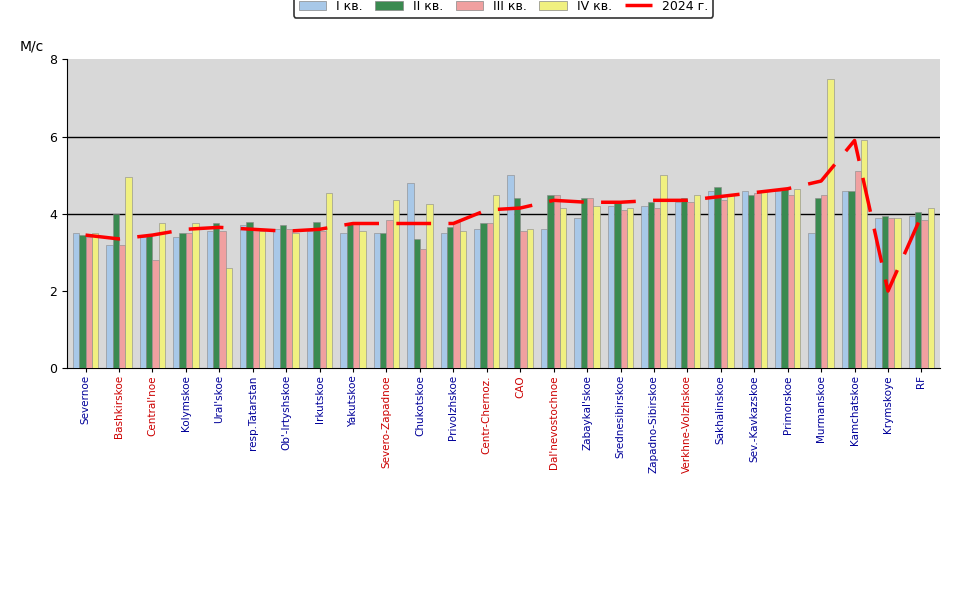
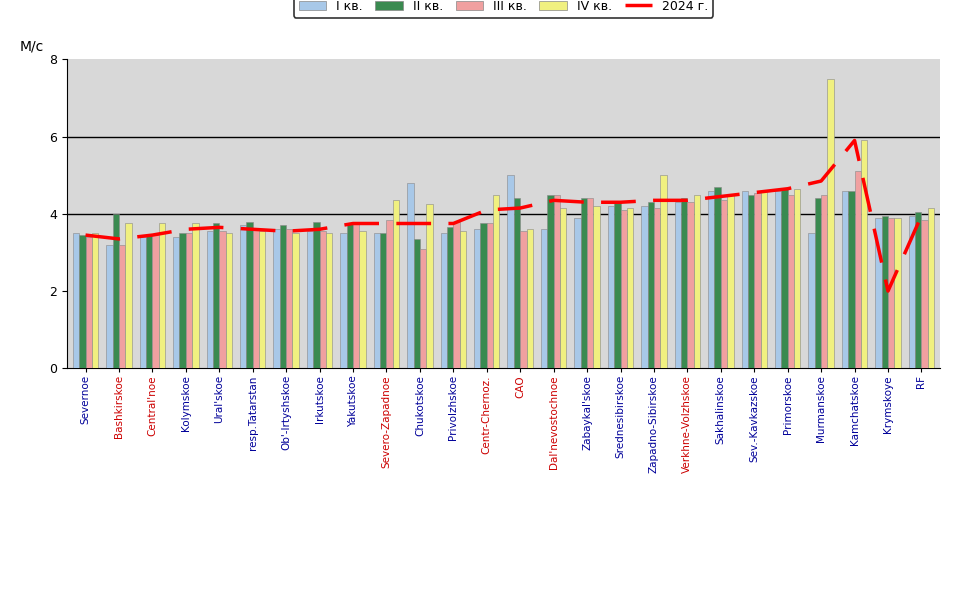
IV кв./Bashkirskoe: 4.95 -> 3.75
III кв./Central'noe: 2.80 -> 3.45
IV кв./Ural'skoe: 2.60 -> 3.50
IV кв./Irkutskoe: 4.55 -> 3.50
